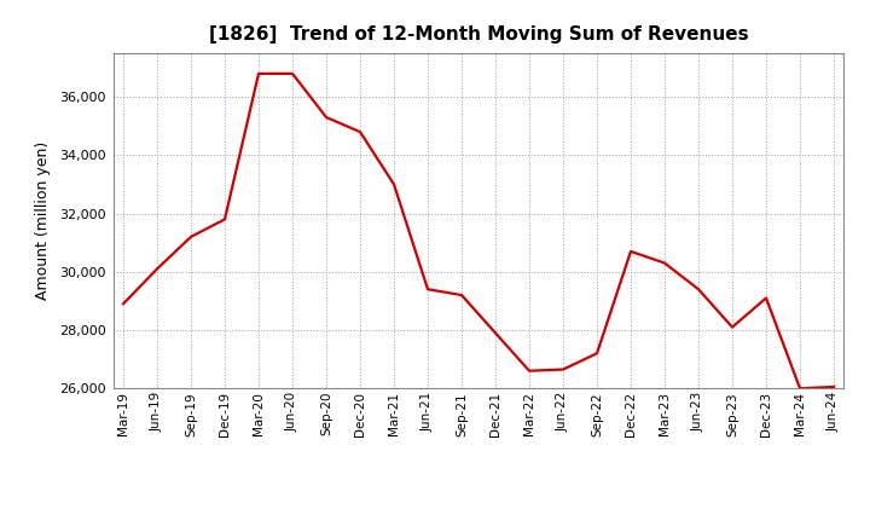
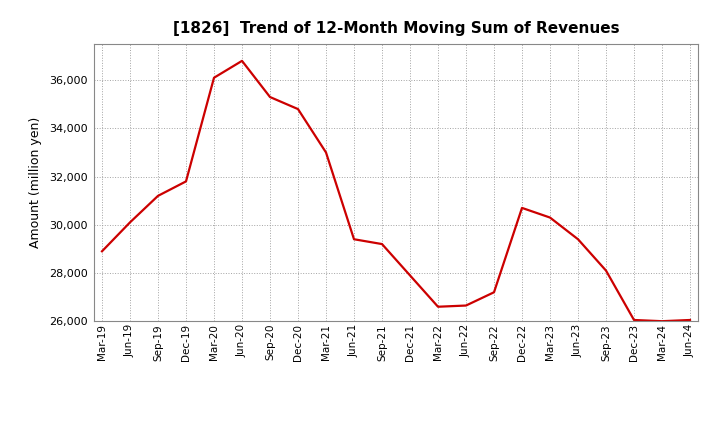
Mar-20: 36,800 -> 36,100
Dec-23: 29,100 -> 26,050
